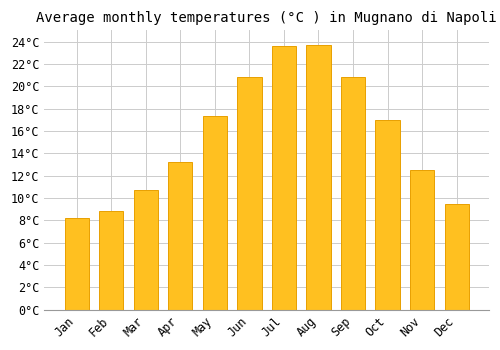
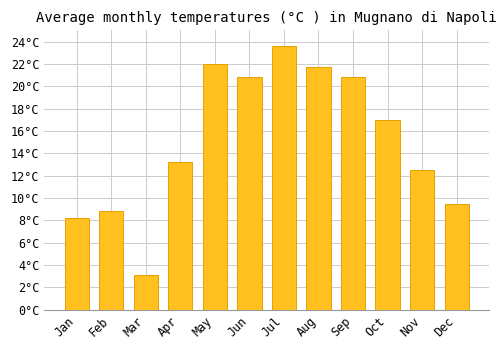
Mar: 10.7°C -> 3.1°C
May: 17.3°C -> 22.0°C
Aug: 23.7°C -> 21.7°C
